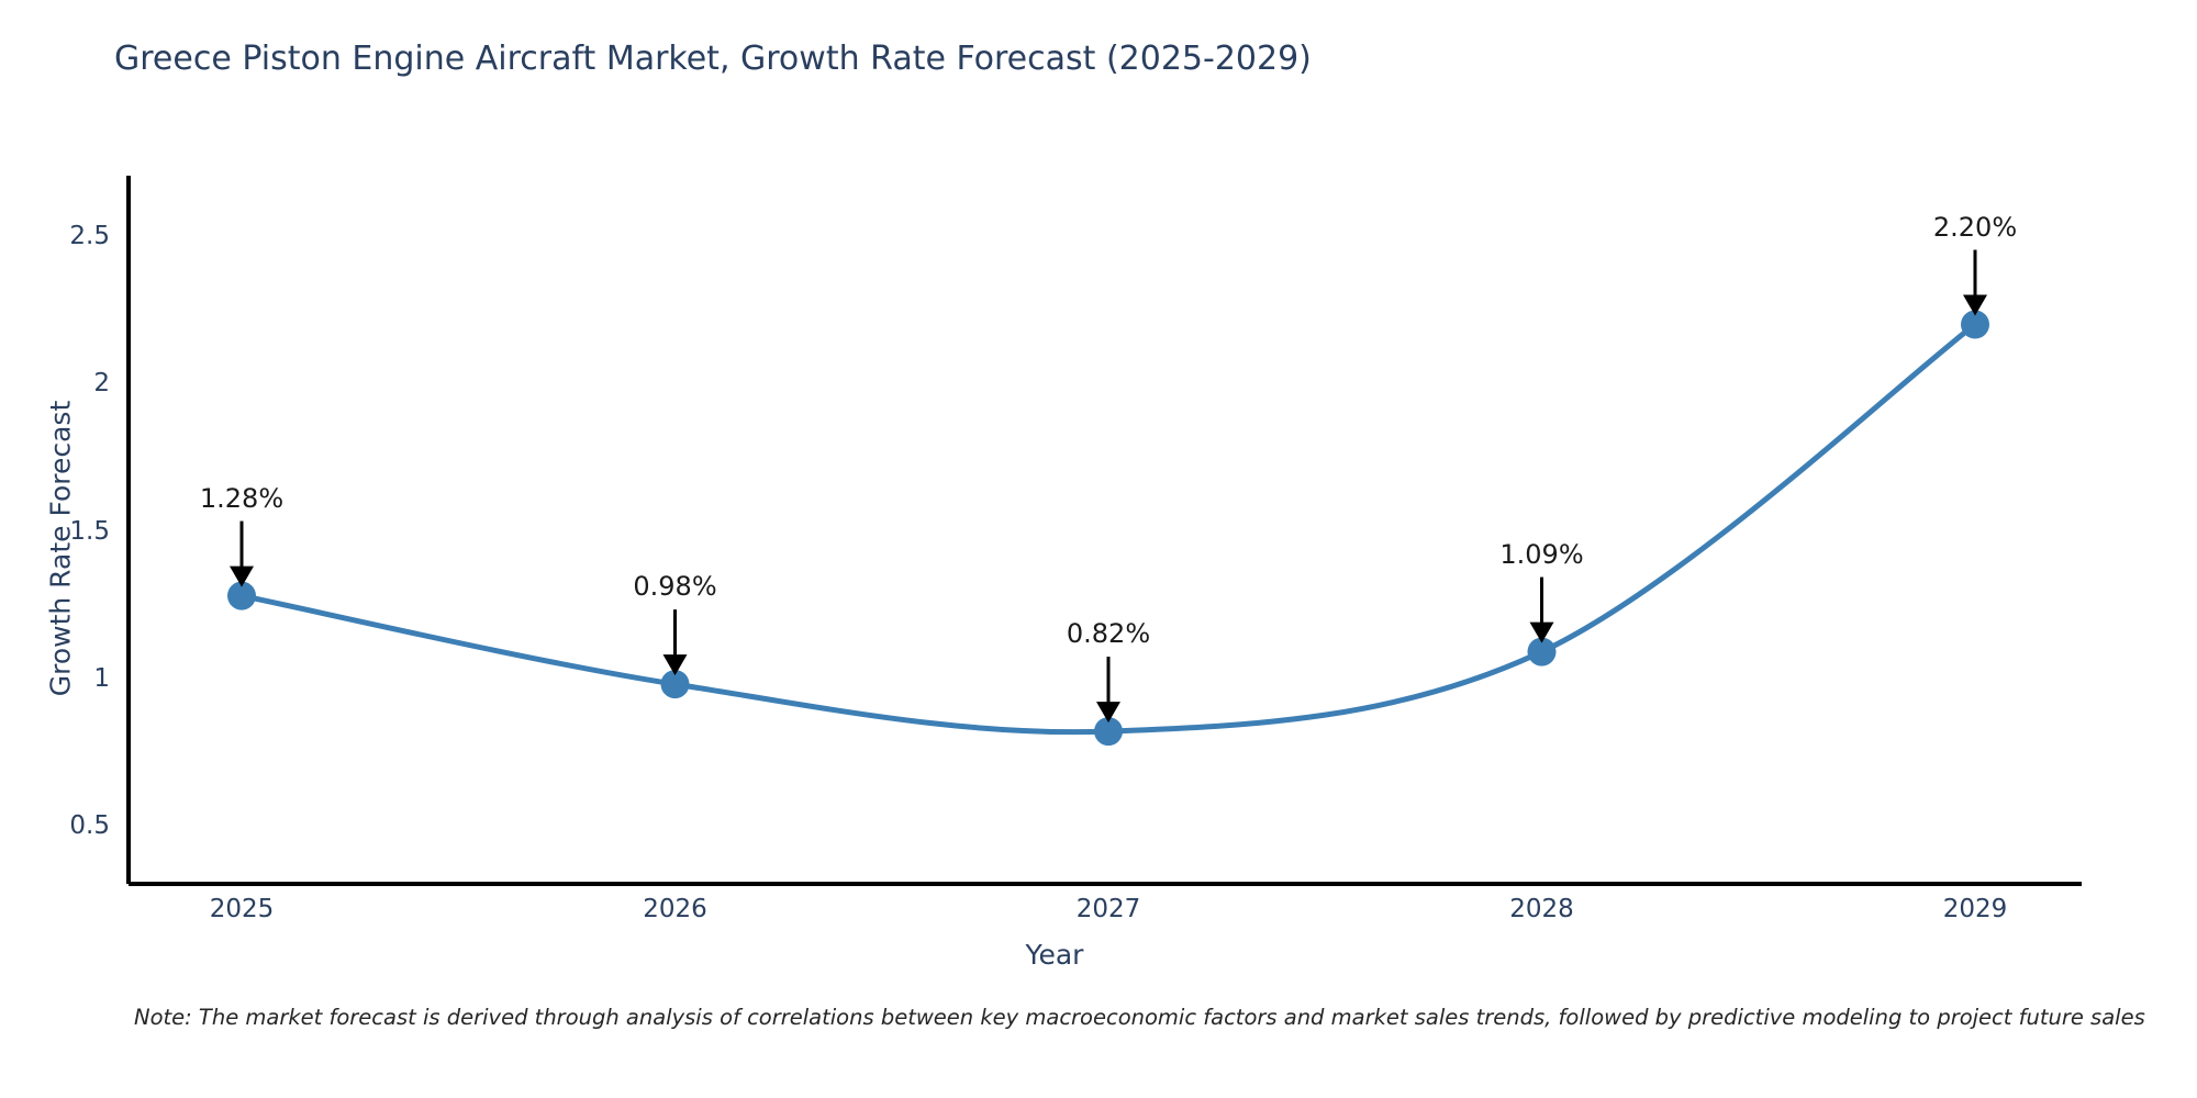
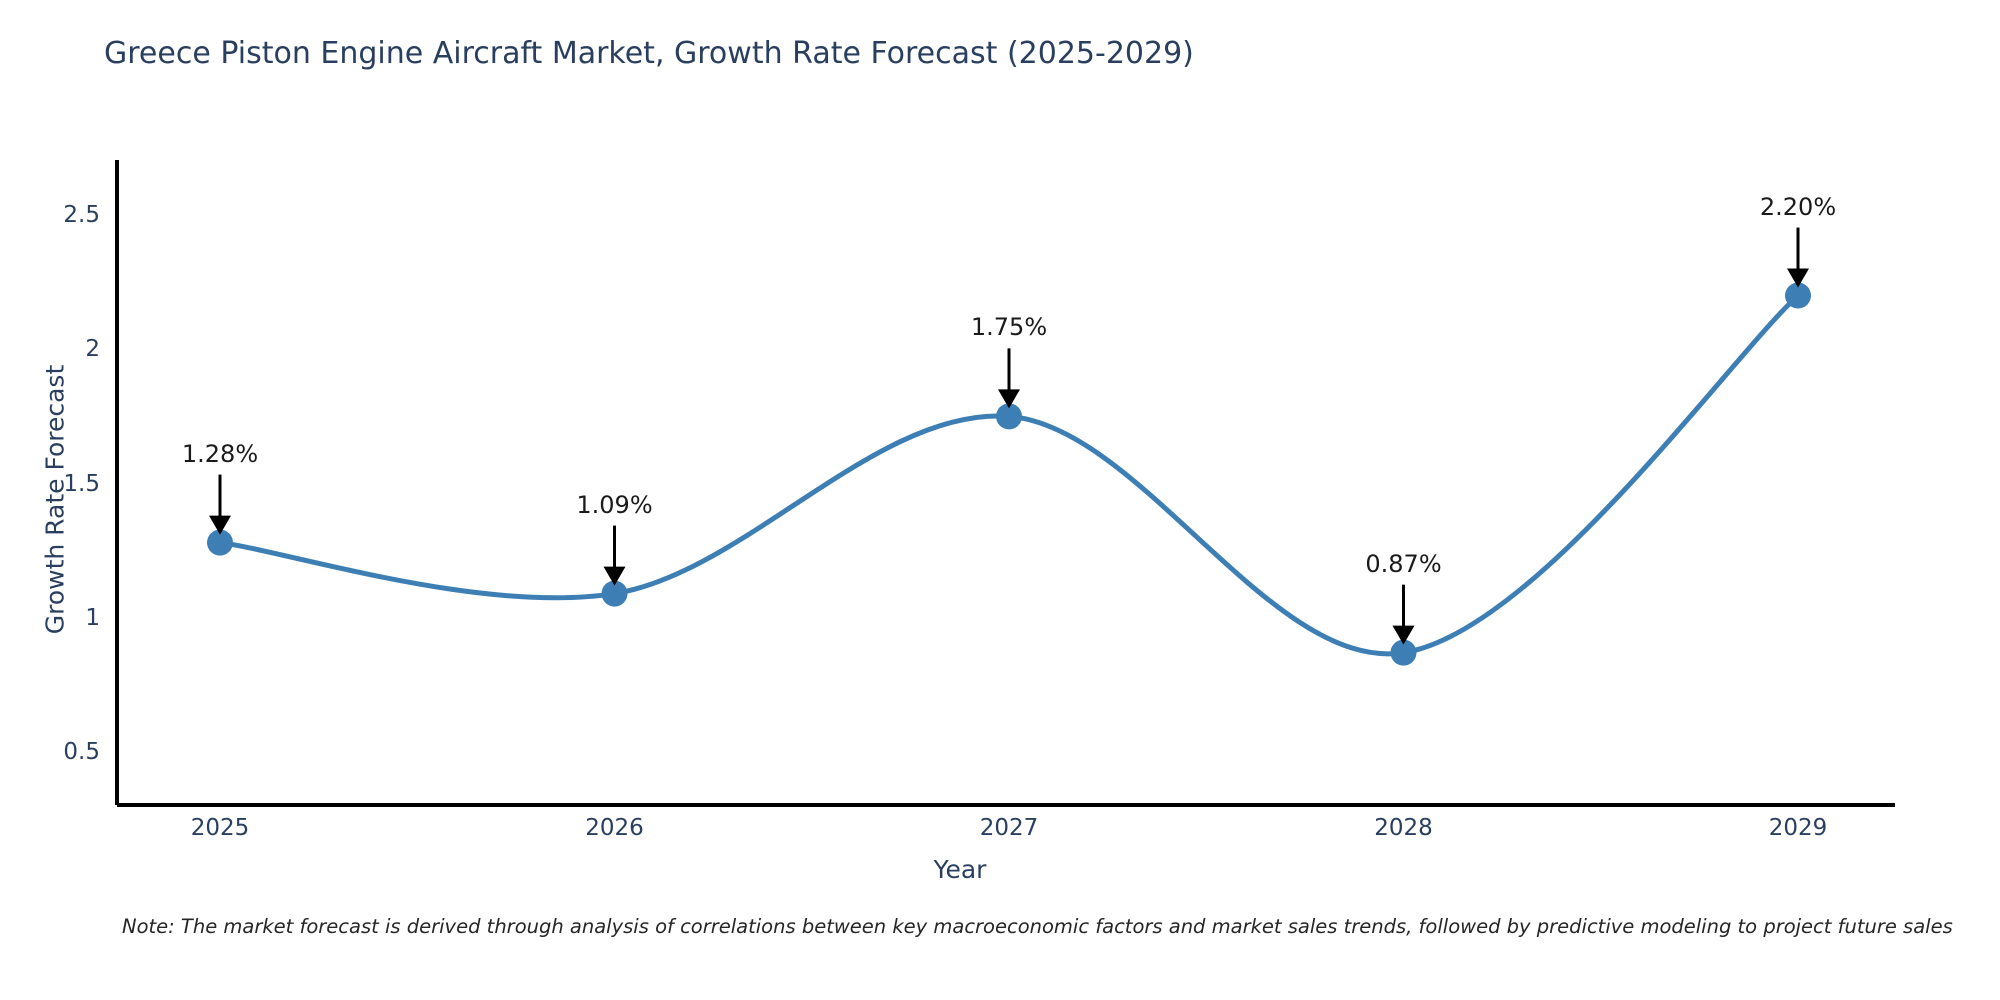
2026: 0.98% -> 1.09%
2027: 0.82% -> 1.75%
2028: 1.09% -> 0.87%
